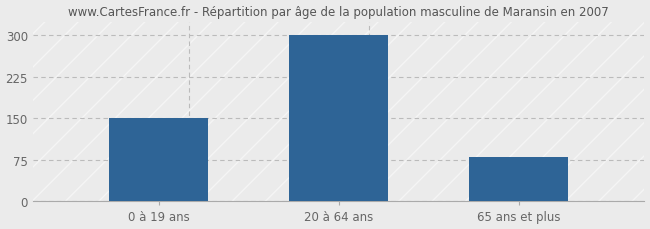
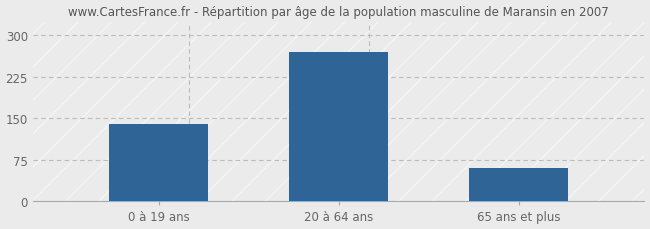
0 à 19 ans: 150 -> 140
20 à 64 ans: 300 -> 270
65 ans et plus: 80 -> 60
